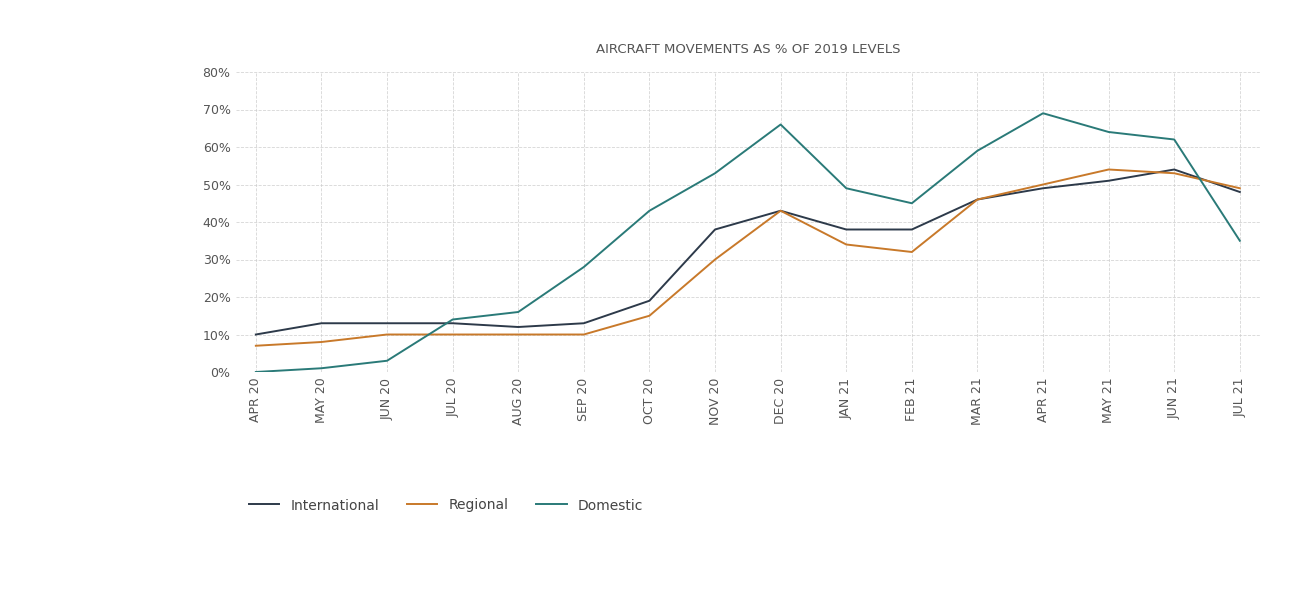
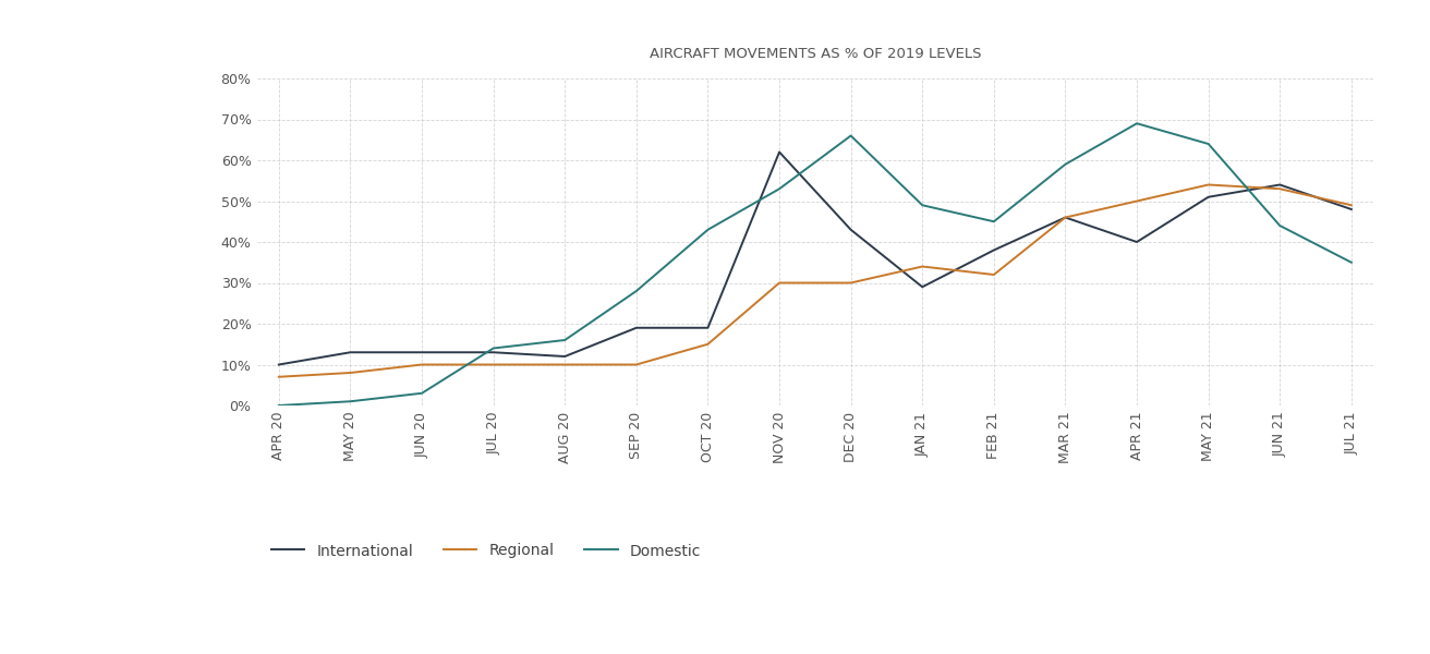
International/SEP 20: 13% -> 19%
International/NOV 20: 38% -> 62%
Regional/DEC 20: 43% -> 30%
International/JAN 21: 38% -> 29%
International/APR 21: 49% -> 40%
Domestic/JUN 21: 62% -> 44%
